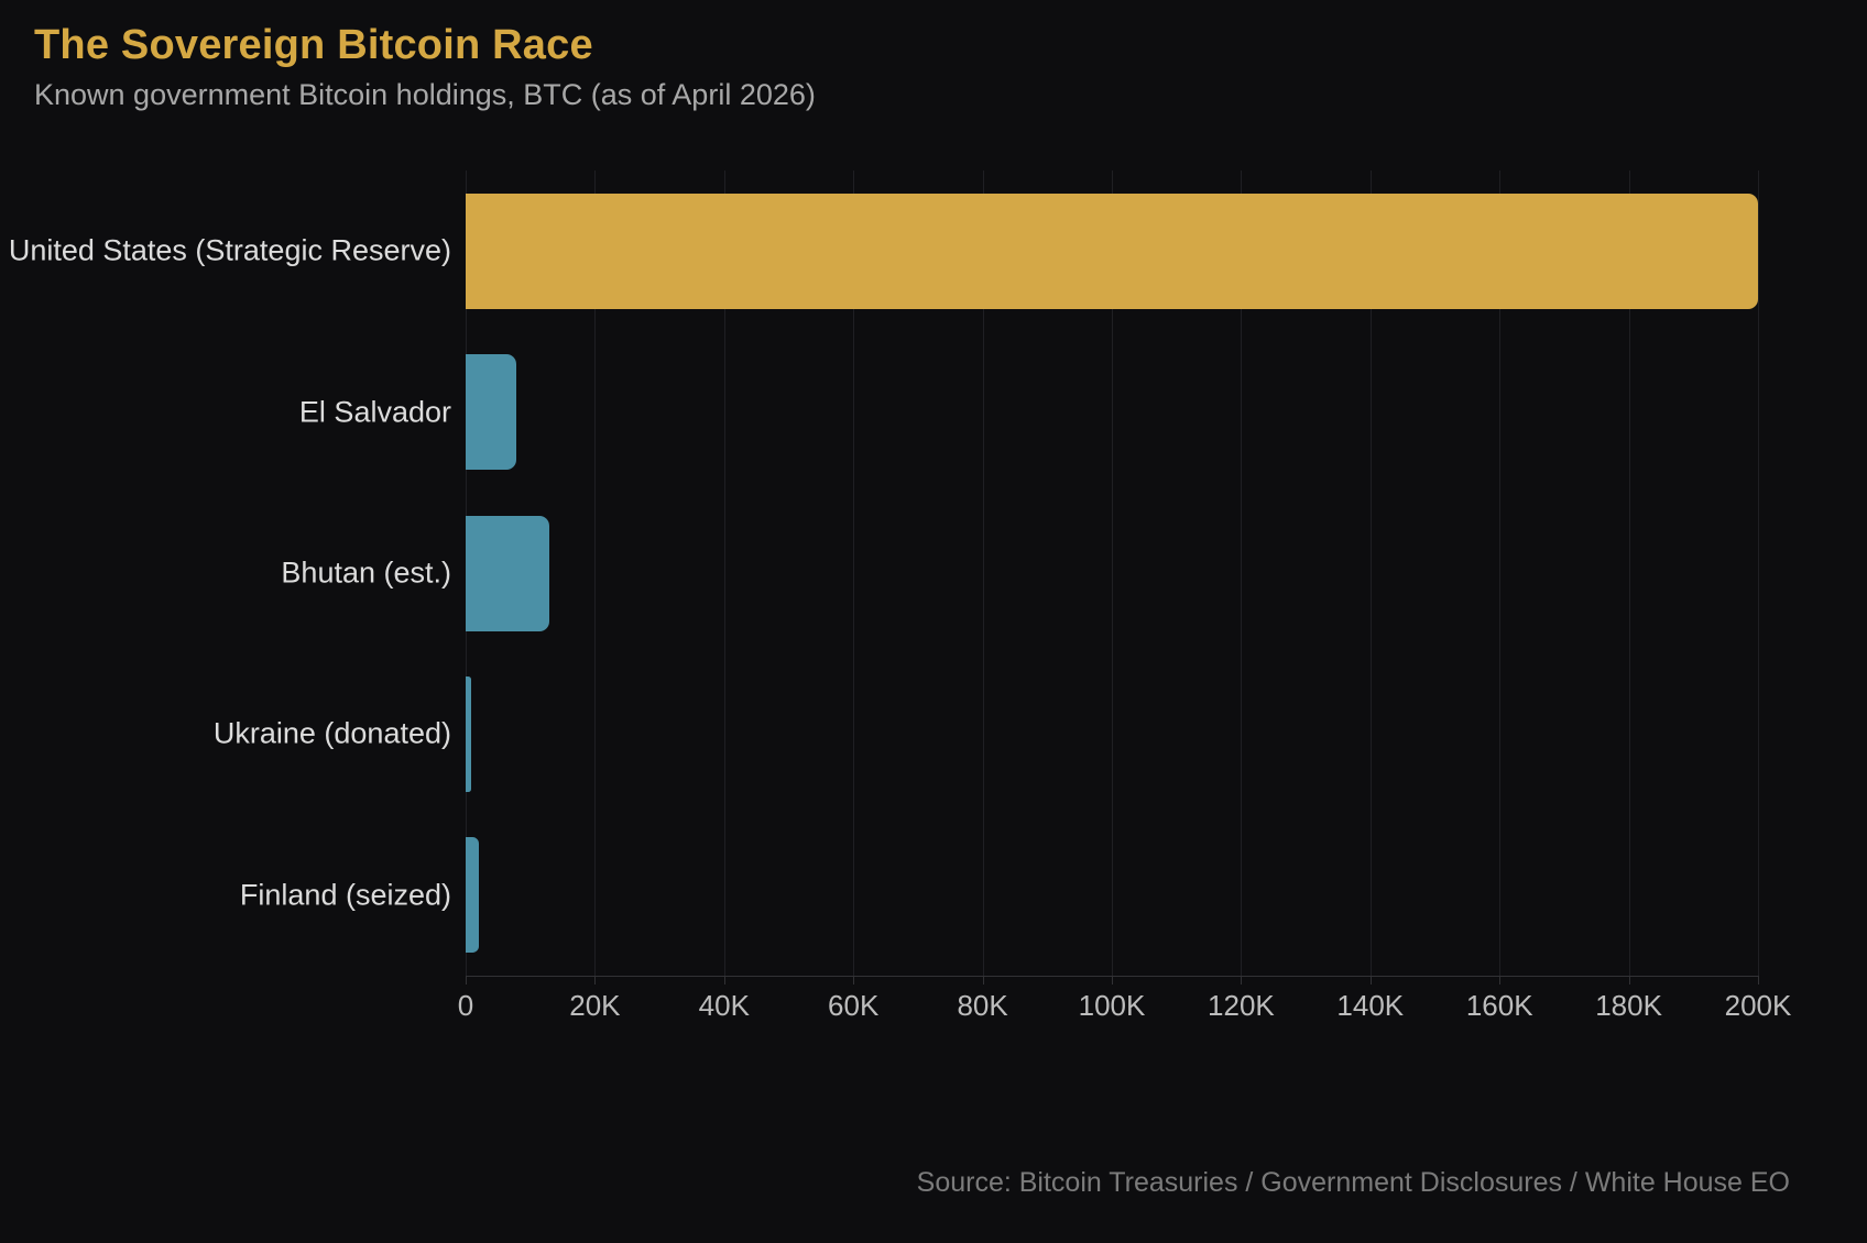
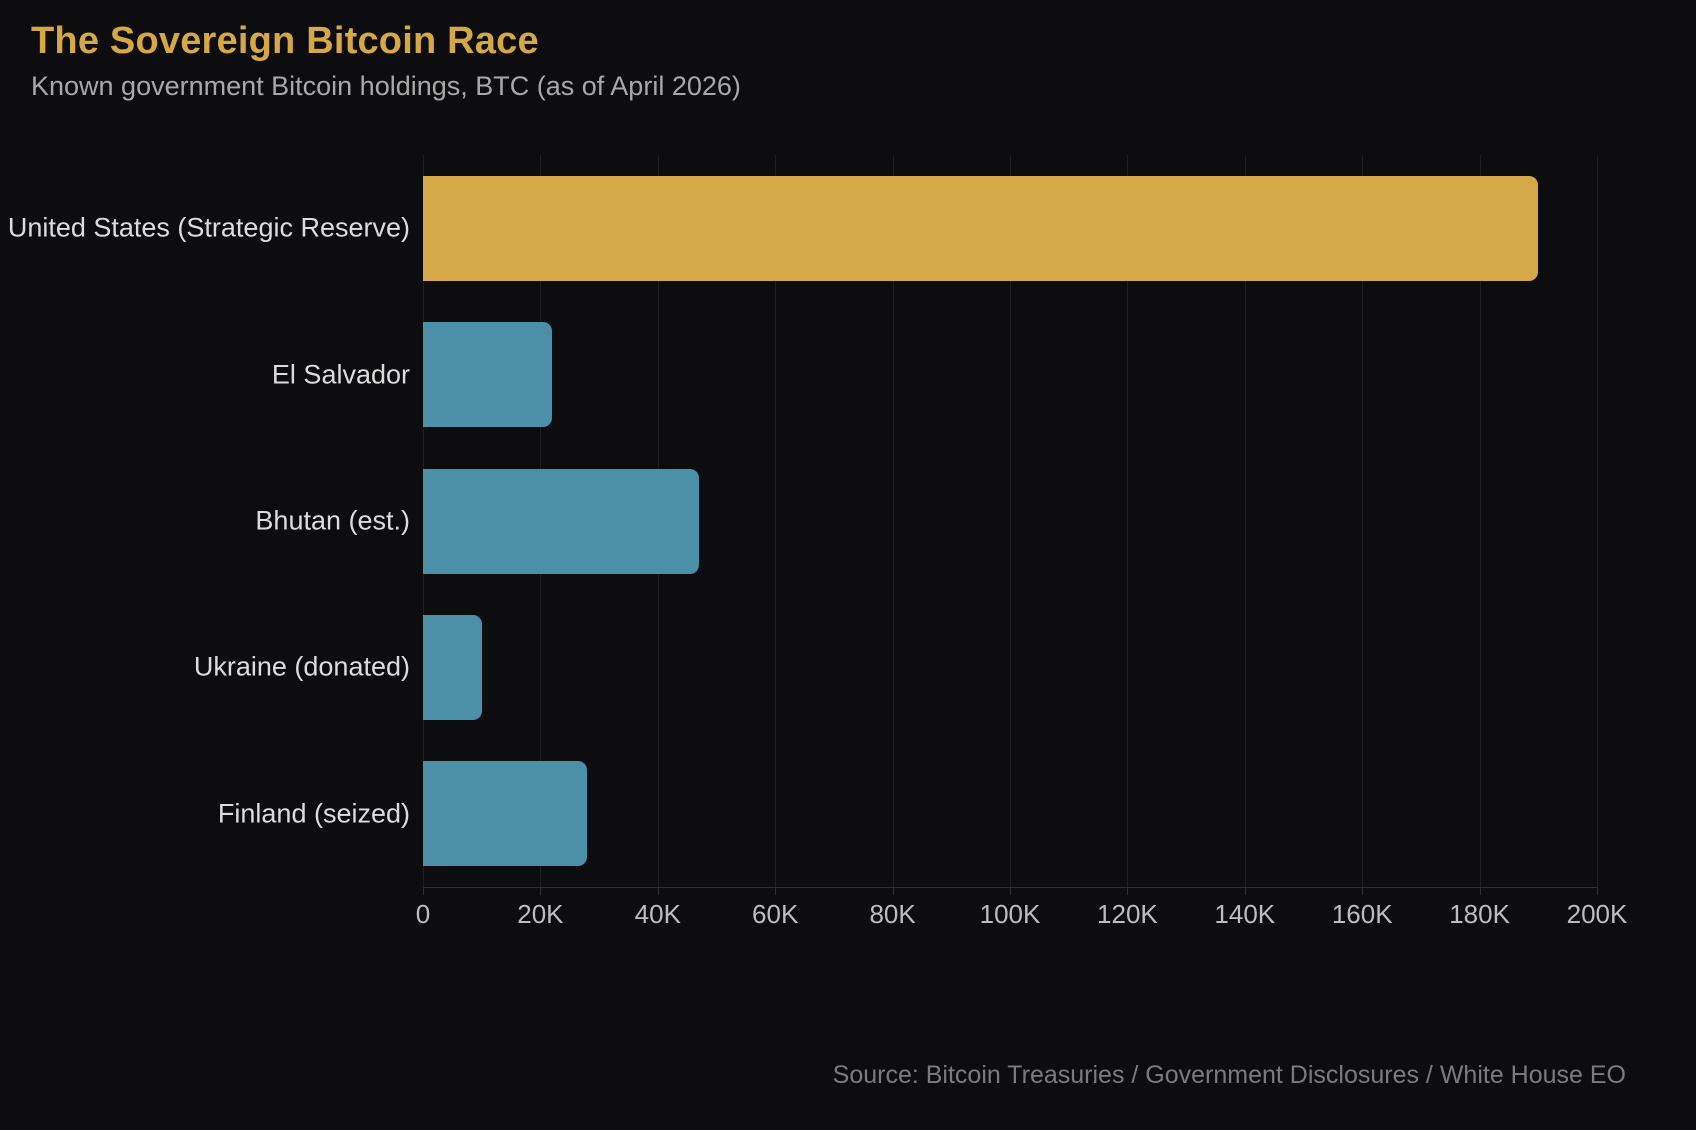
United States (Strategic Reserve): 200K -> 190K
El Salvador: 8K -> 22K
Bhutan (est.): 13K -> 47K
Ukraine (donated): 1K -> 10K
Finland (seized): 2K -> 28K
